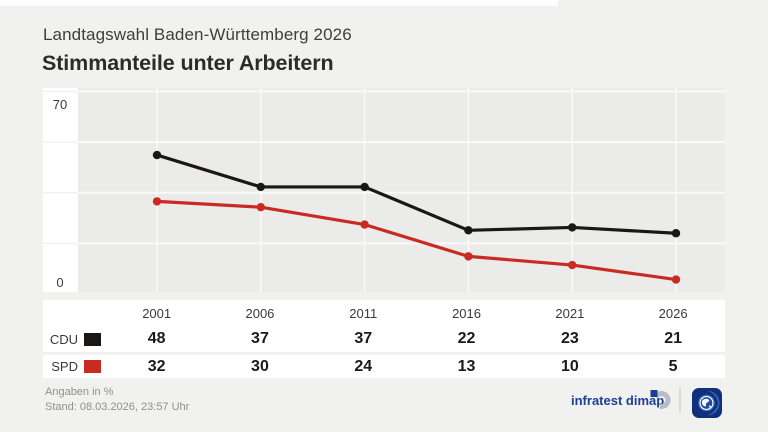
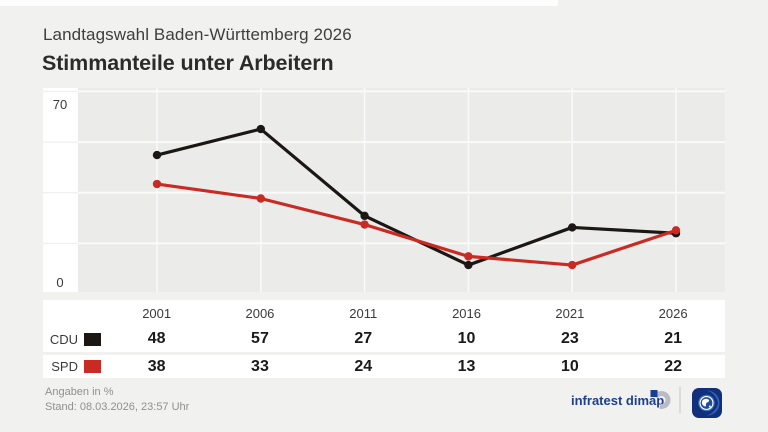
SPD/2001: 32 -> 38
CDU/2006: 37 -> 57
SPD/2006: 30 -> 33
CDU/2011: 37 -> 27
CDU/2016: 22 -> 10
SPD/2026: 5 -> 22
